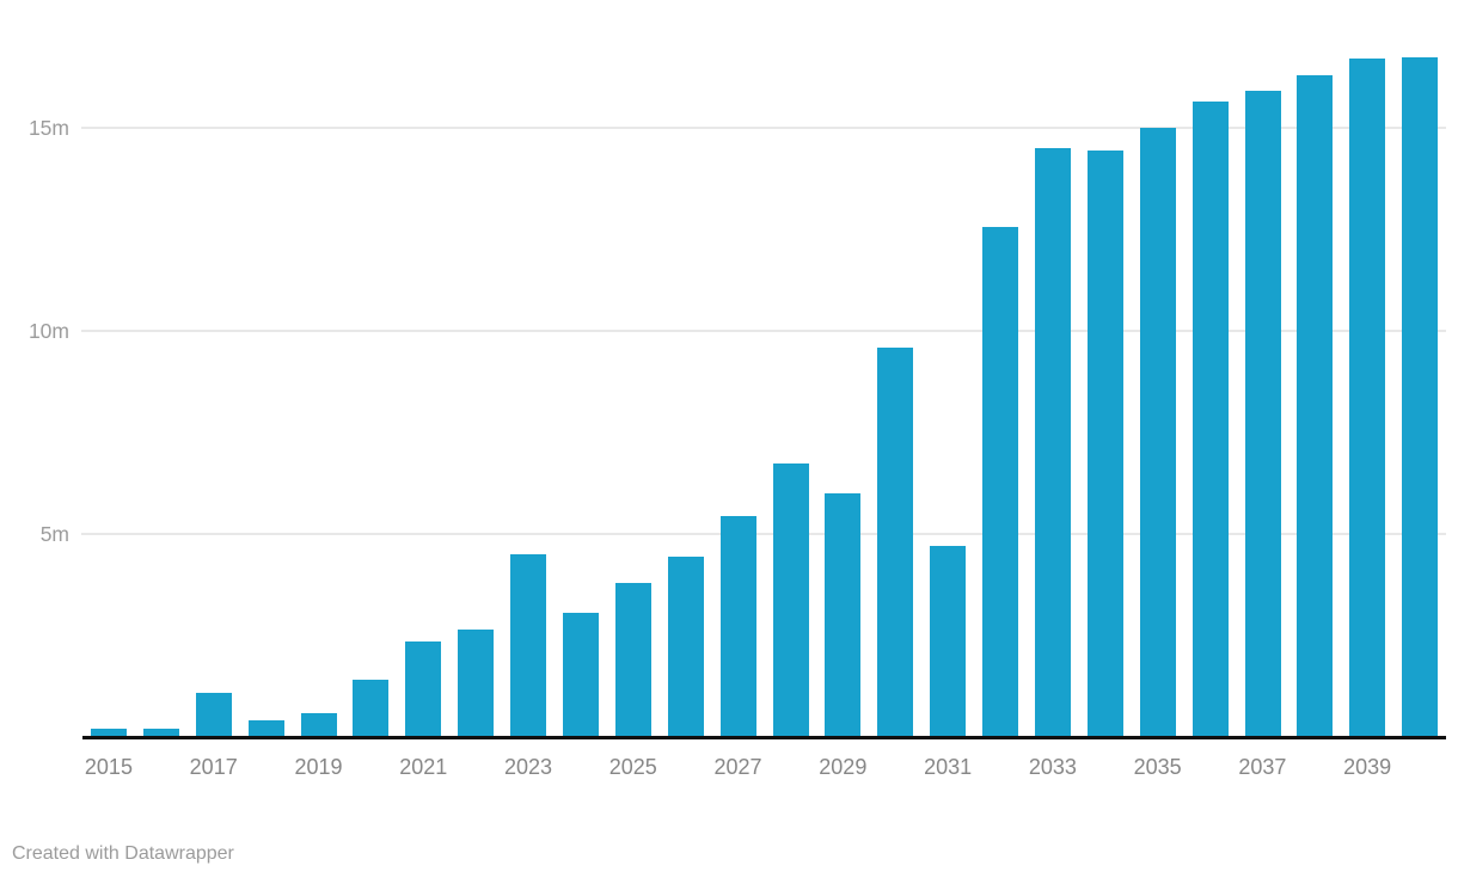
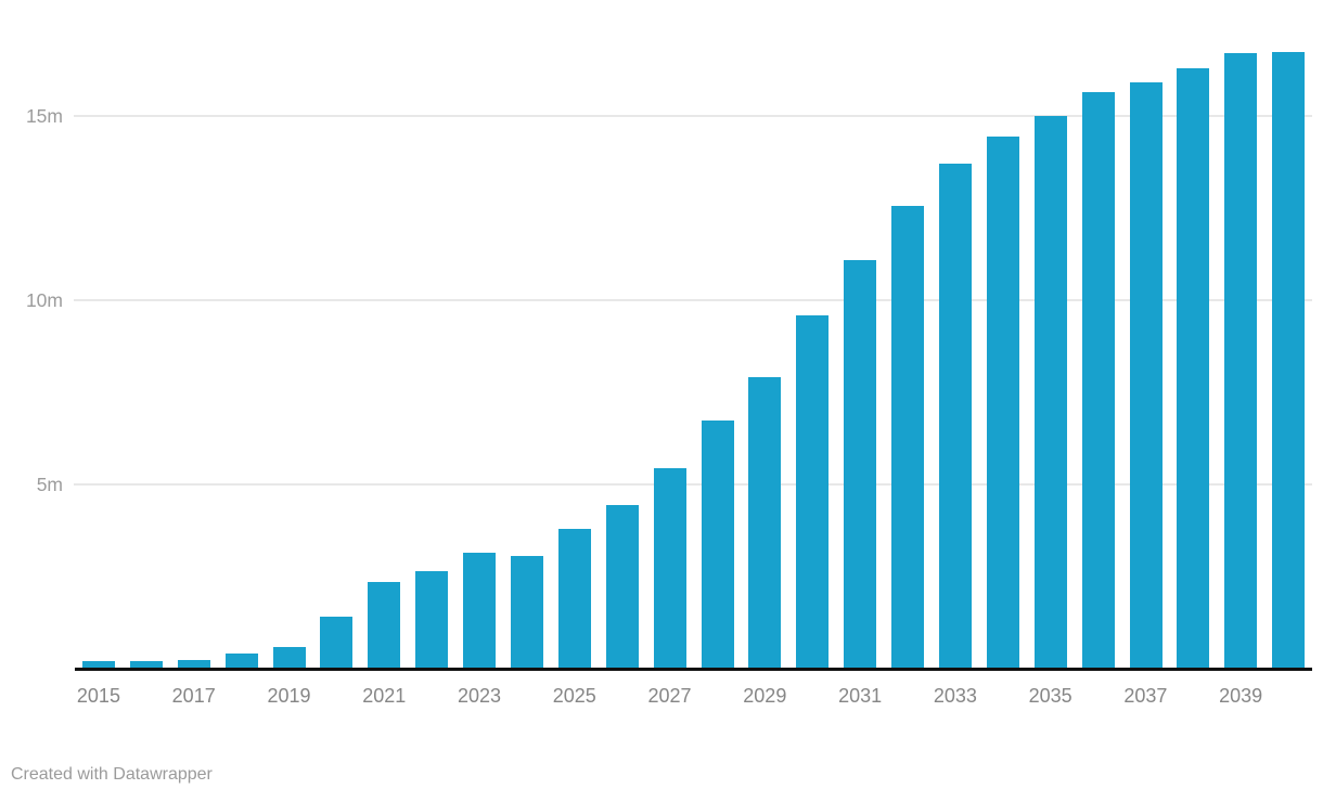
2017: 1.1m -> 0.2m
2023: 4.5m -> 3.1m
2029: 6.0m -> 7.9m
2031: 4.7m -> 11.1m
2033: 14.5m -> 13.7m
